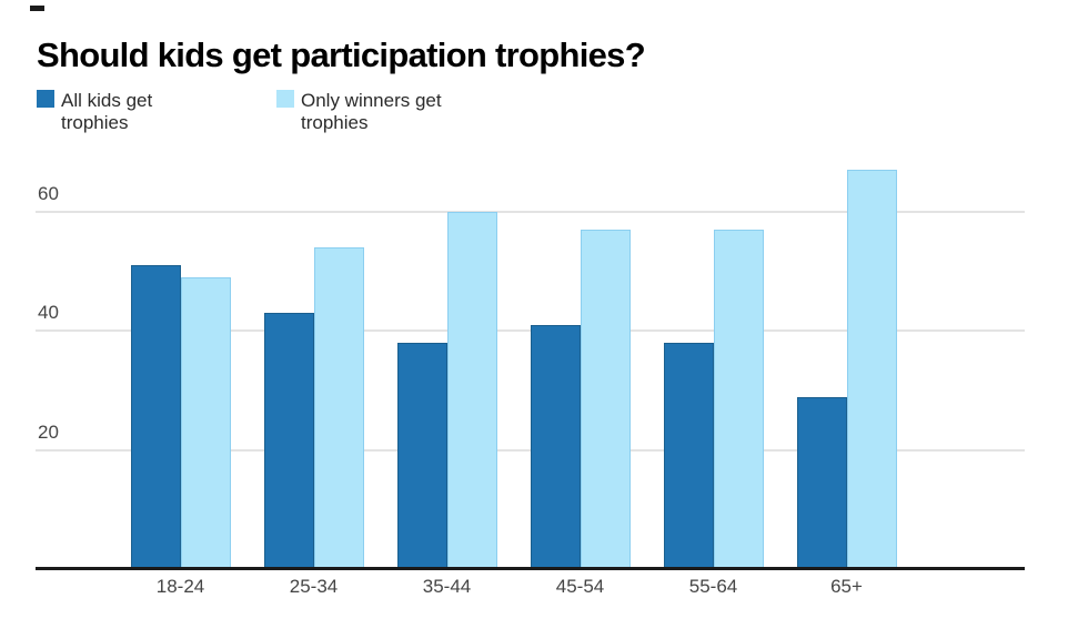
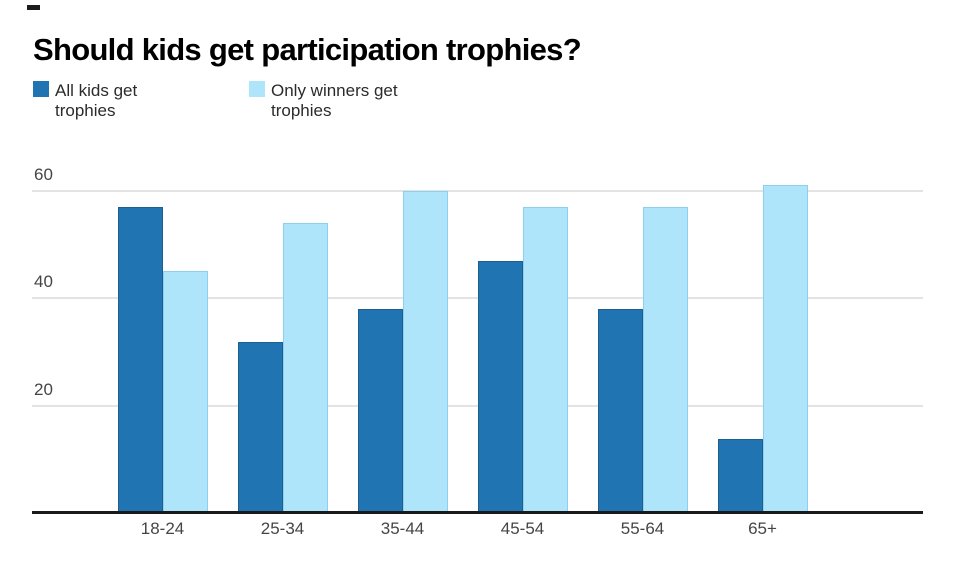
All kids get trophies/18-24: 51 -> 57
Only winners get trophies/18-24: 49 -> 45
All kids get trophies/25-34: 43 -> 32
All kids get trophies/45-54: 41 -> 47
All kids get trophies/65+: 29 -> 14
Only winners get trophies/65+: 67 -> 61
